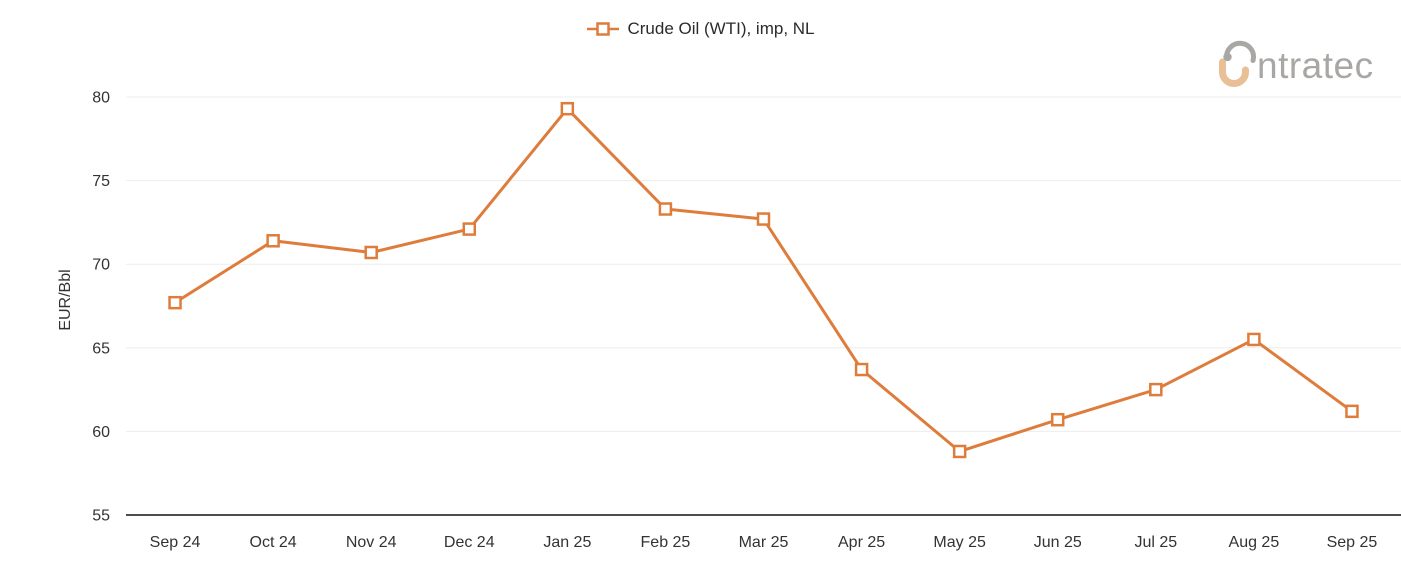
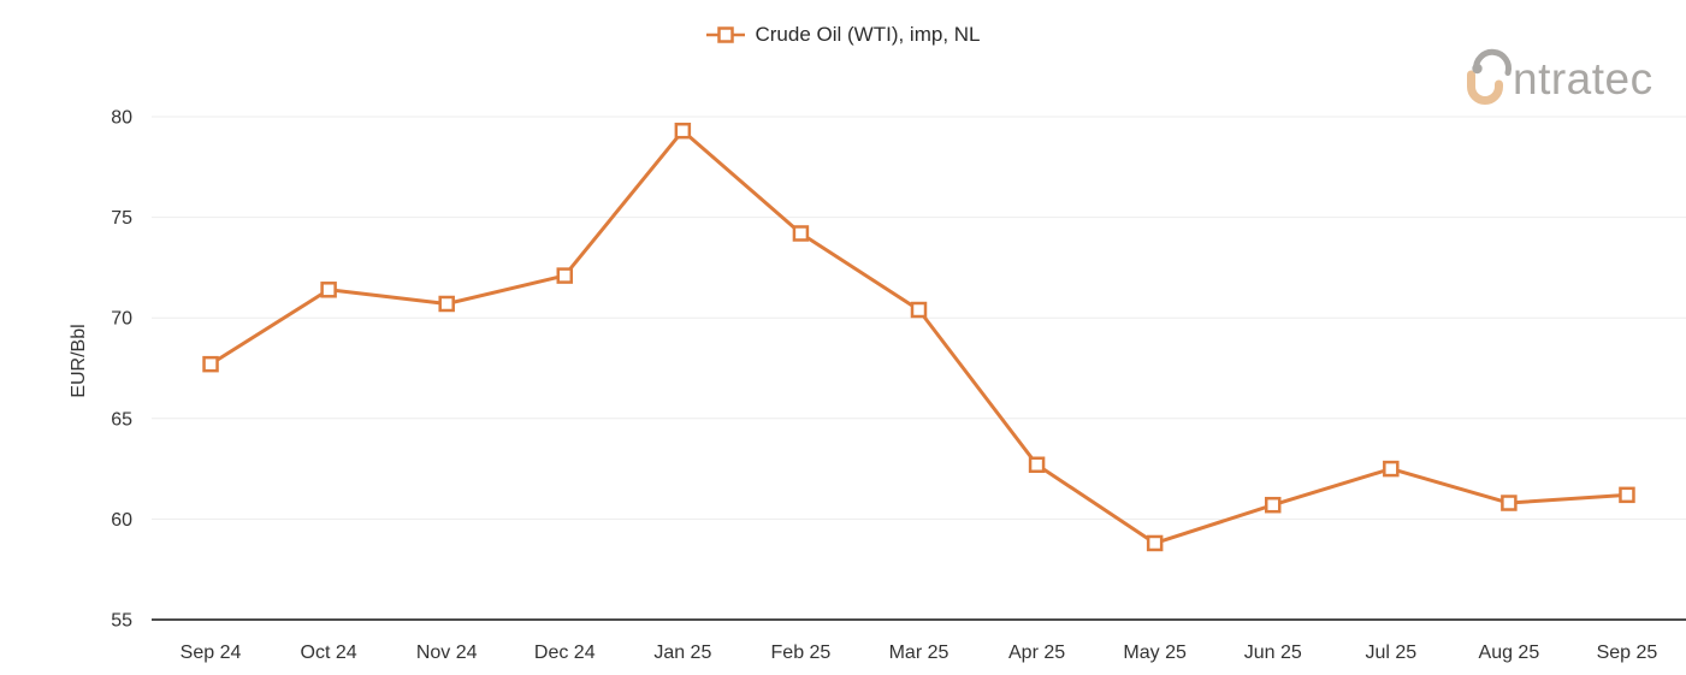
Feb 25: 73.3 -> 74.2
Mar 25: 72.7 -> 70.4
Apr 25: 63.7 -> 62.7
Aug 25: 65.5 -> 60.8
